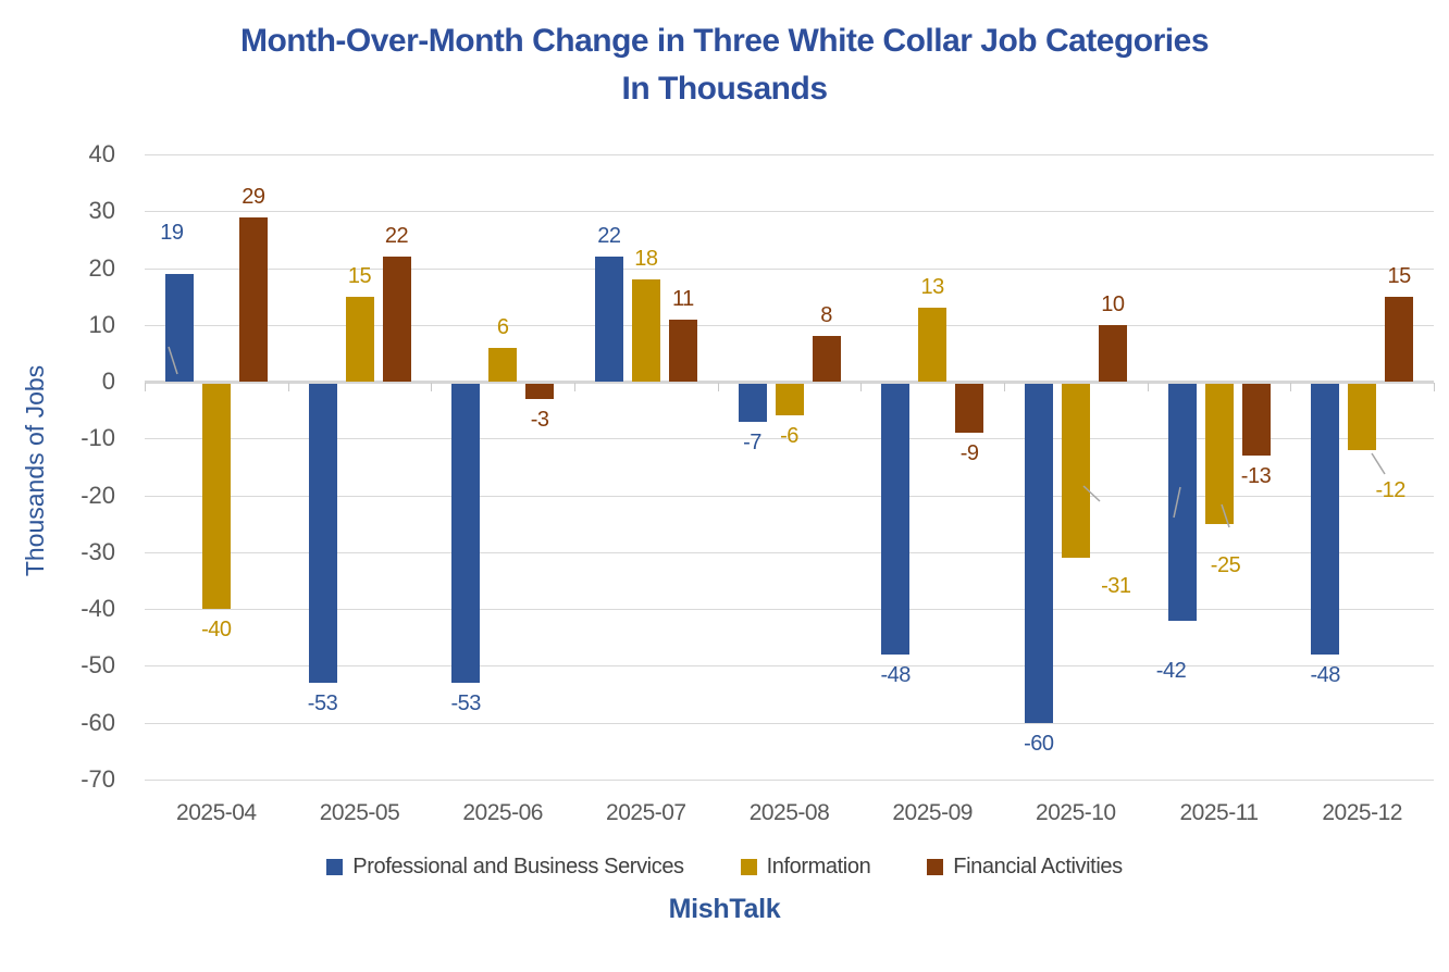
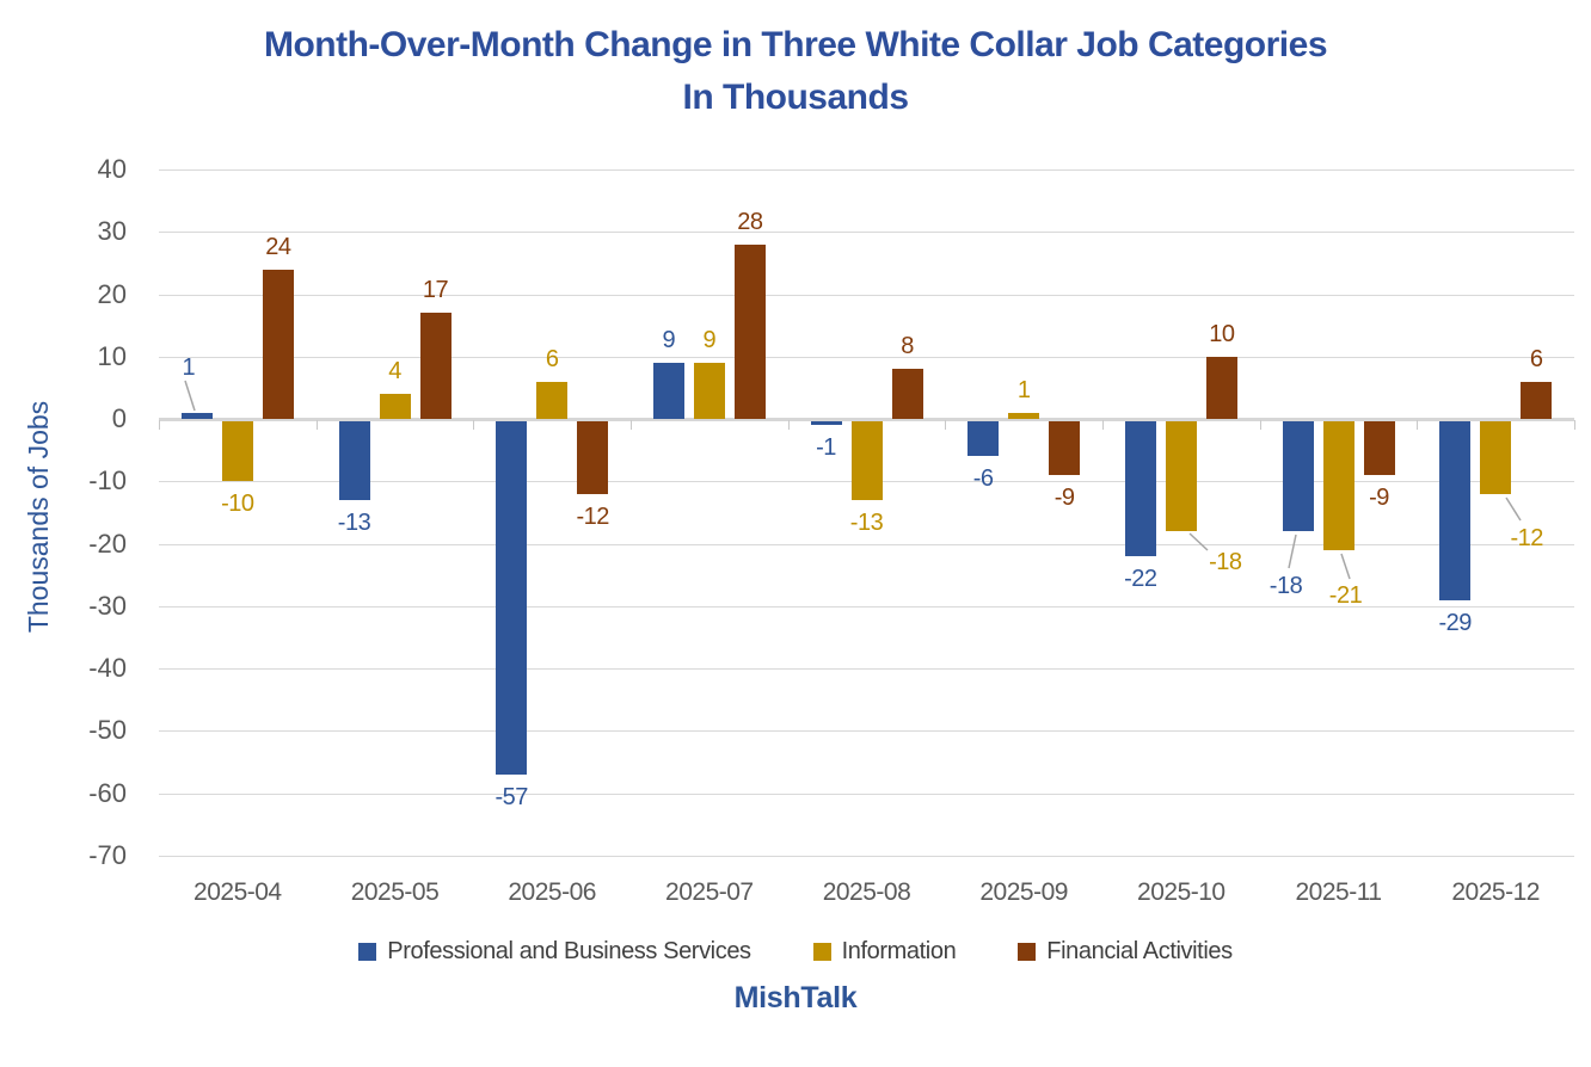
Professional and Business Services/2025-04: 19 -> 1
Information/2025-04: -40 -> -10
Financial Activities/2025-04: 29 -> 24
Professional and Business Services/2025-05: -53 -> -13
Information/2025-05: 15 -> 4
Financial Activities/2025-05: 22 -> 17
Professional and Business Services/2025-06: -53 -> -57
Financial Activities/2025-06: -3 -> -12
Professional and Business Services/2025-07: 22 -> 9
Information/2025-07: 18 -> 9
Financial Activities/2025-07: 11 -> 28
Professional and Business Services/2025-08: -7 -> -1
Information/2025-08: -6 -> -13
Professional and Business Services/2025-09: -48 -> -6
Information/2025-09: 13 -> 1
Professional and Business Services/2025-10: -60 -> -22
Information/2025-10: -31 -> -18
Professional and Business Services/2025-11: -42 -> -18
Information/2025-11: -25 -> -21
Financial Activities/2025-11: -13 -> -9
Professional and Business Services/2025-12: -48 -> -29
Financial Activities/2025-12: 15 -> 6
